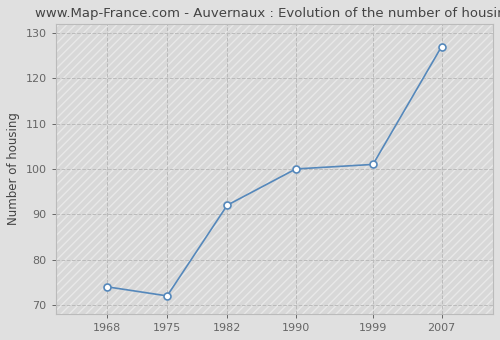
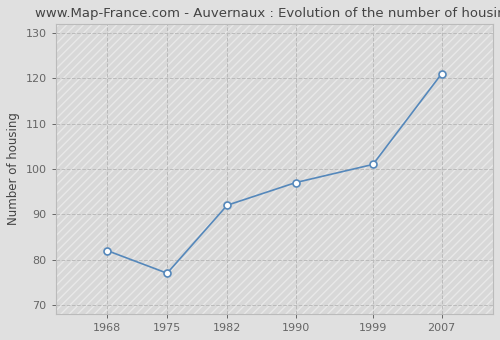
1968: 74 -> 82
1975: 72 -> 77
1990: 100 -> 97
2007: 127 -> 121
